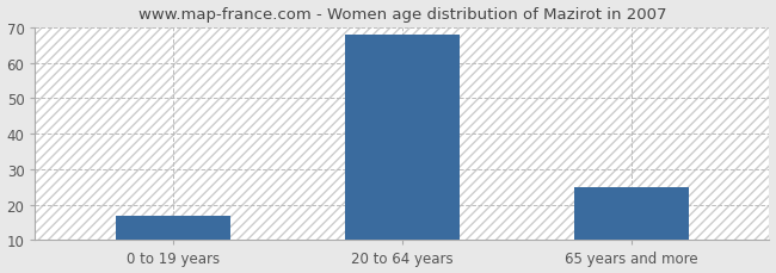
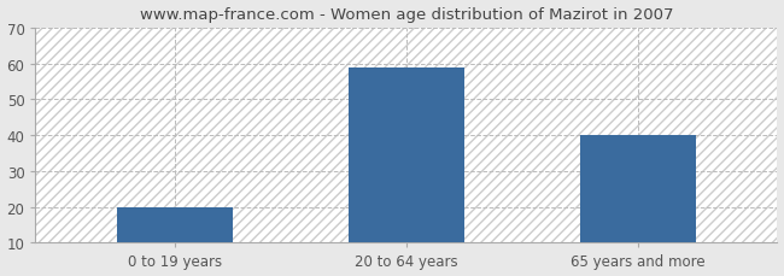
0 to 19 years: 17 -> 20
20 to 64 years: 68 -> 59
65 years and more: 25 -> 40
